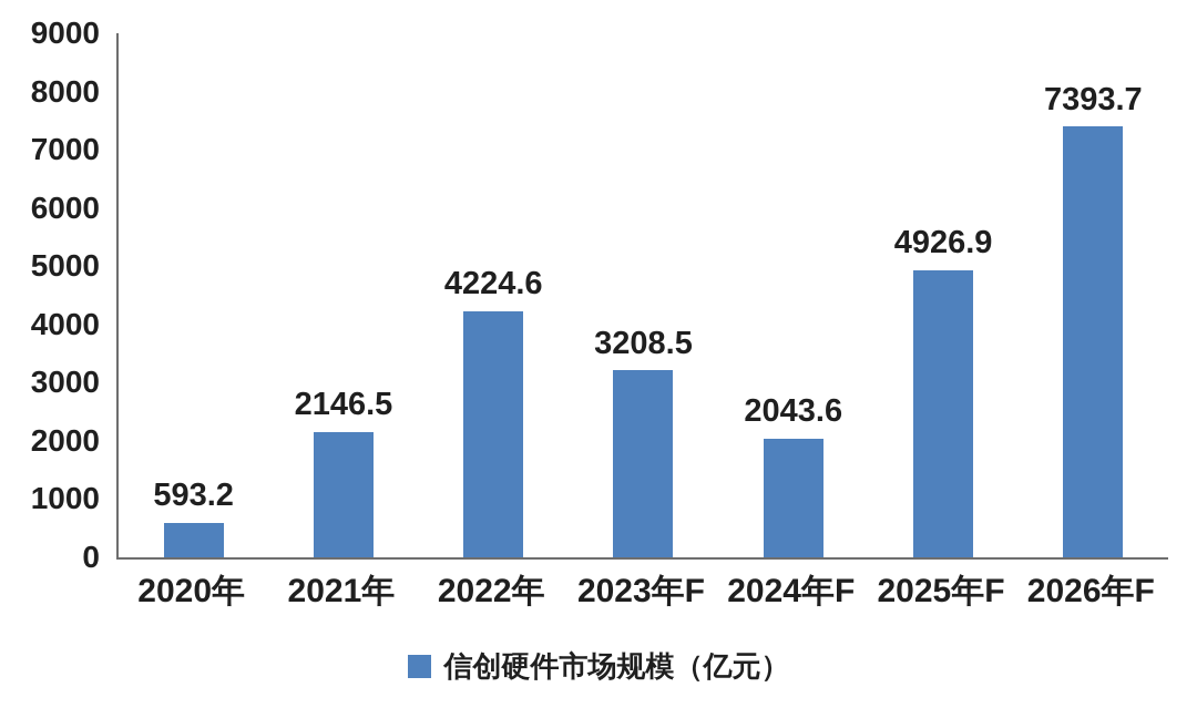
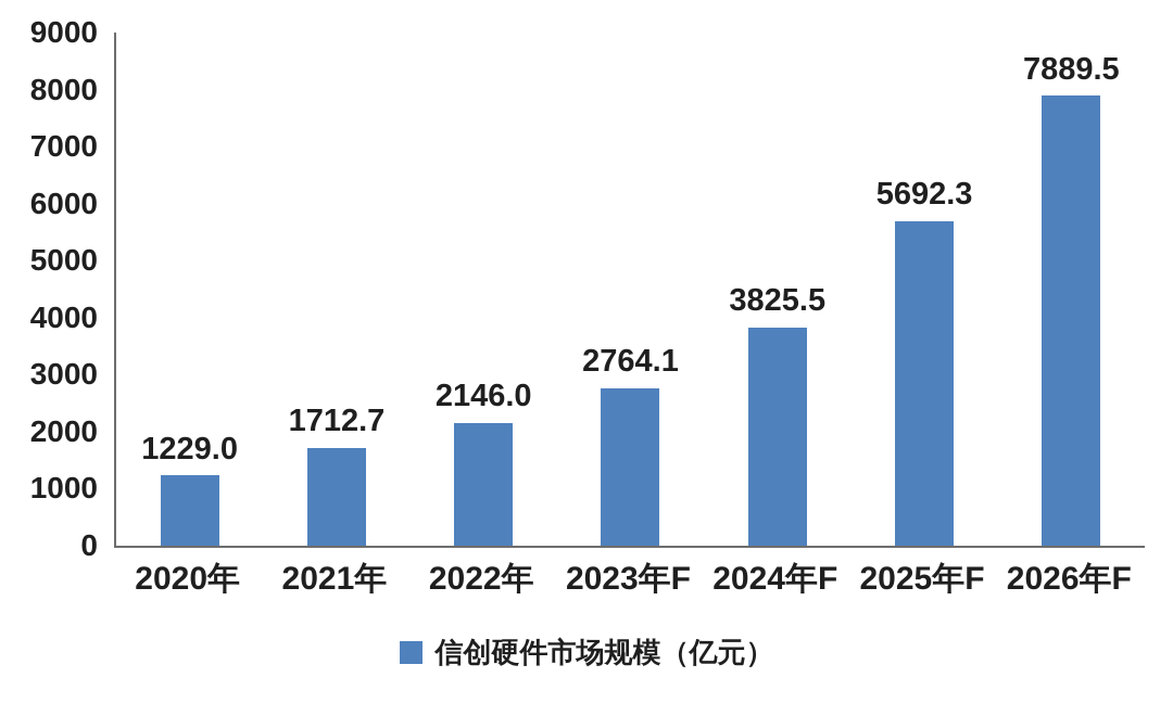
2020年: 593.2 -> 1229.0
2021年: 2146.5 -> 1712.7
2022年: 4224.6 -> 2146.0
2023年F: 3208.5 -> 2764.1
2024年F: 2043.6 -> 3825.5
2025年F: 4926.9 -> 5692.3
2026年F: 7393.7 -> 7889.5
